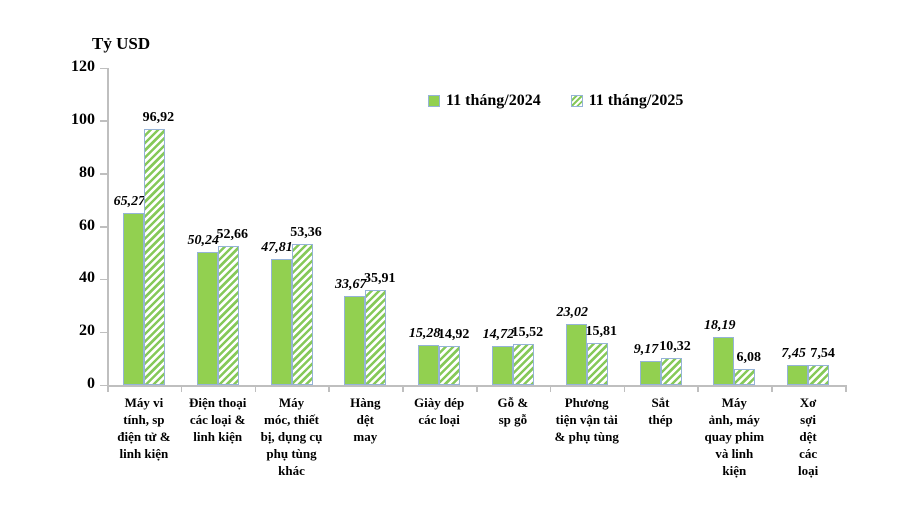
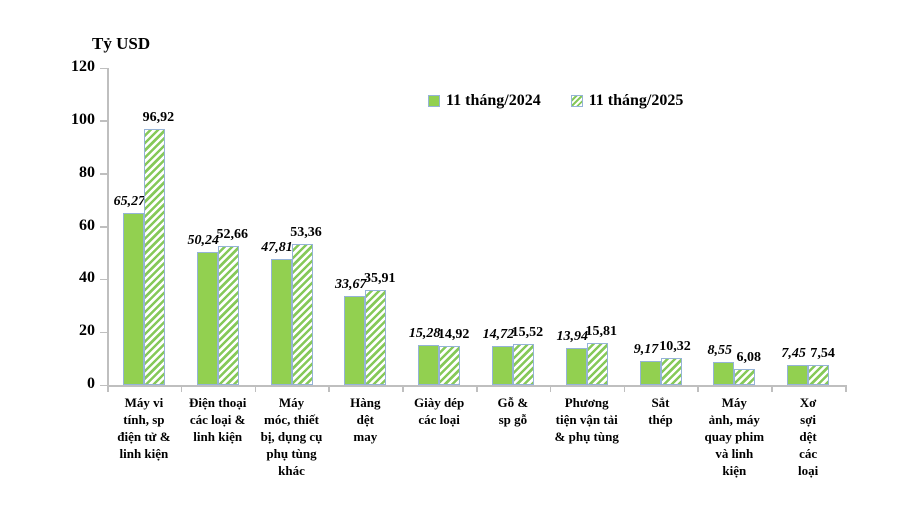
11 tháng/2024/Phương tiện vận tải & phụ tùng: 23,02 -> 13,94
11 tháng/2024/Máy ảnh, máy quay phim và linh kiện: 18,19 -> 8,55
